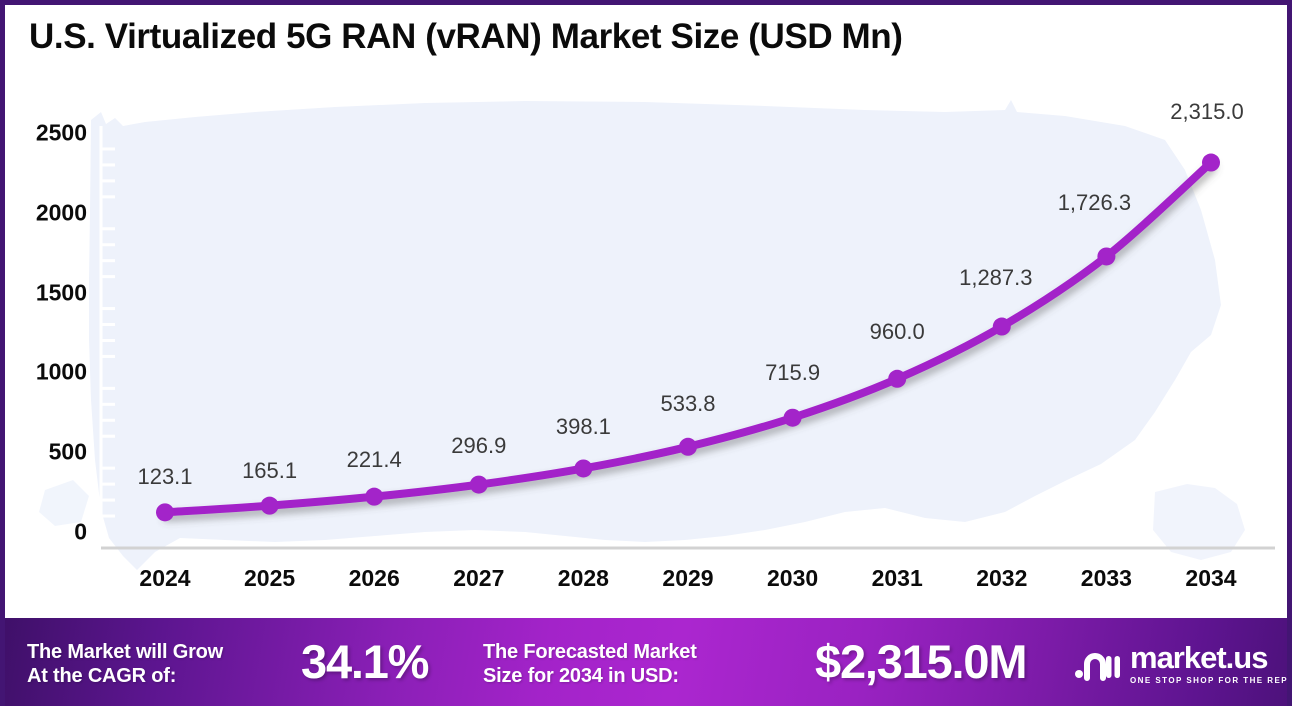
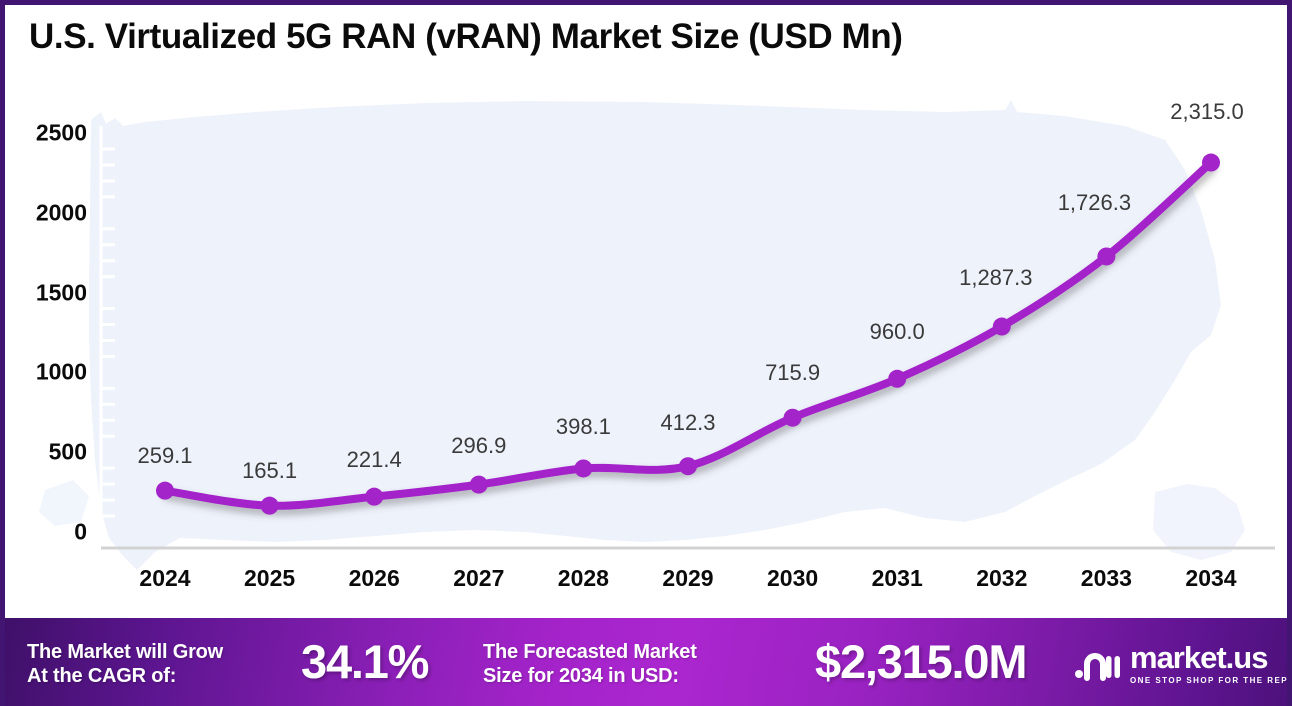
2024: 123.1 -> 259.1
2029: 533.8 -> 412.3
